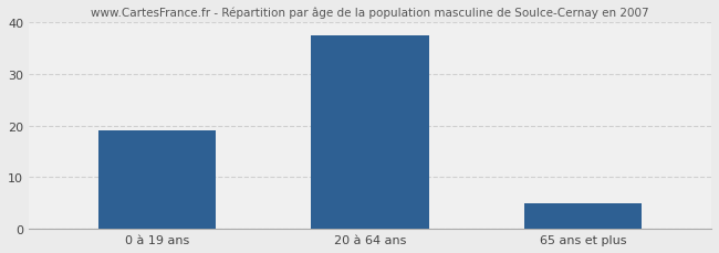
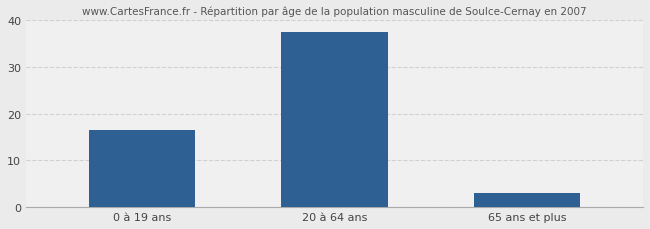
0 à 19 ans: 19.0 -> 16.5
65 ans et plus: 5.0 -> 3.0
